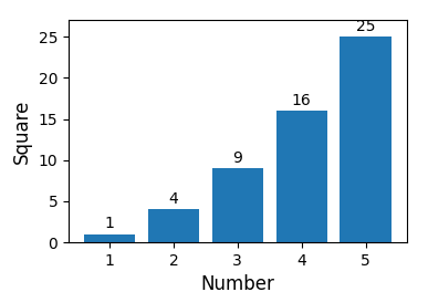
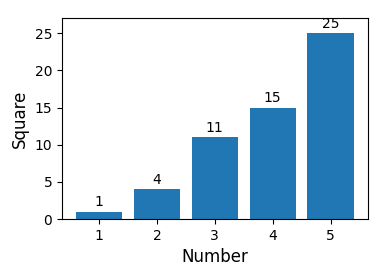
3: 9 -> 11
4: 16 -> 15
